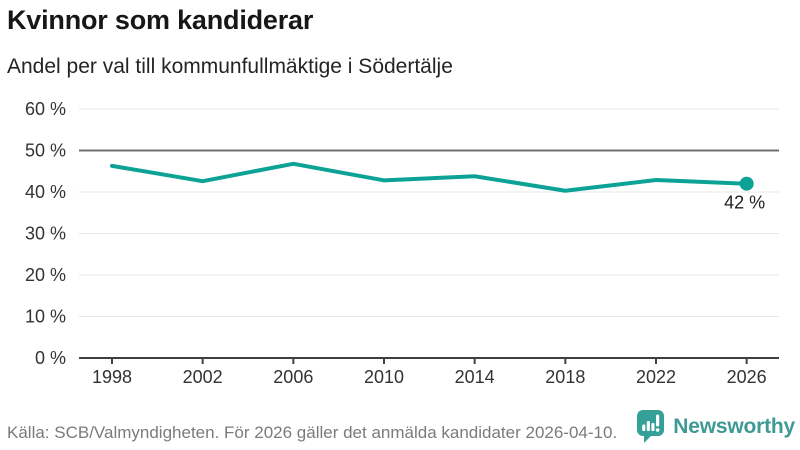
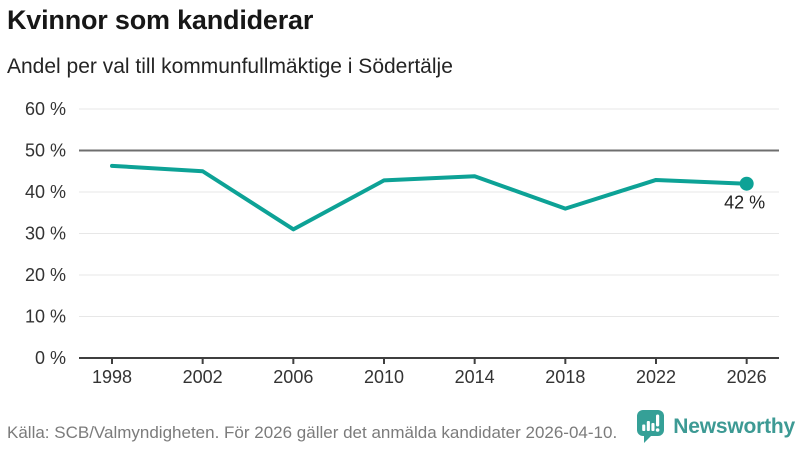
2002: 43% -> 45%
2006: 47% -> 31%
2018: 40% -> 36%
